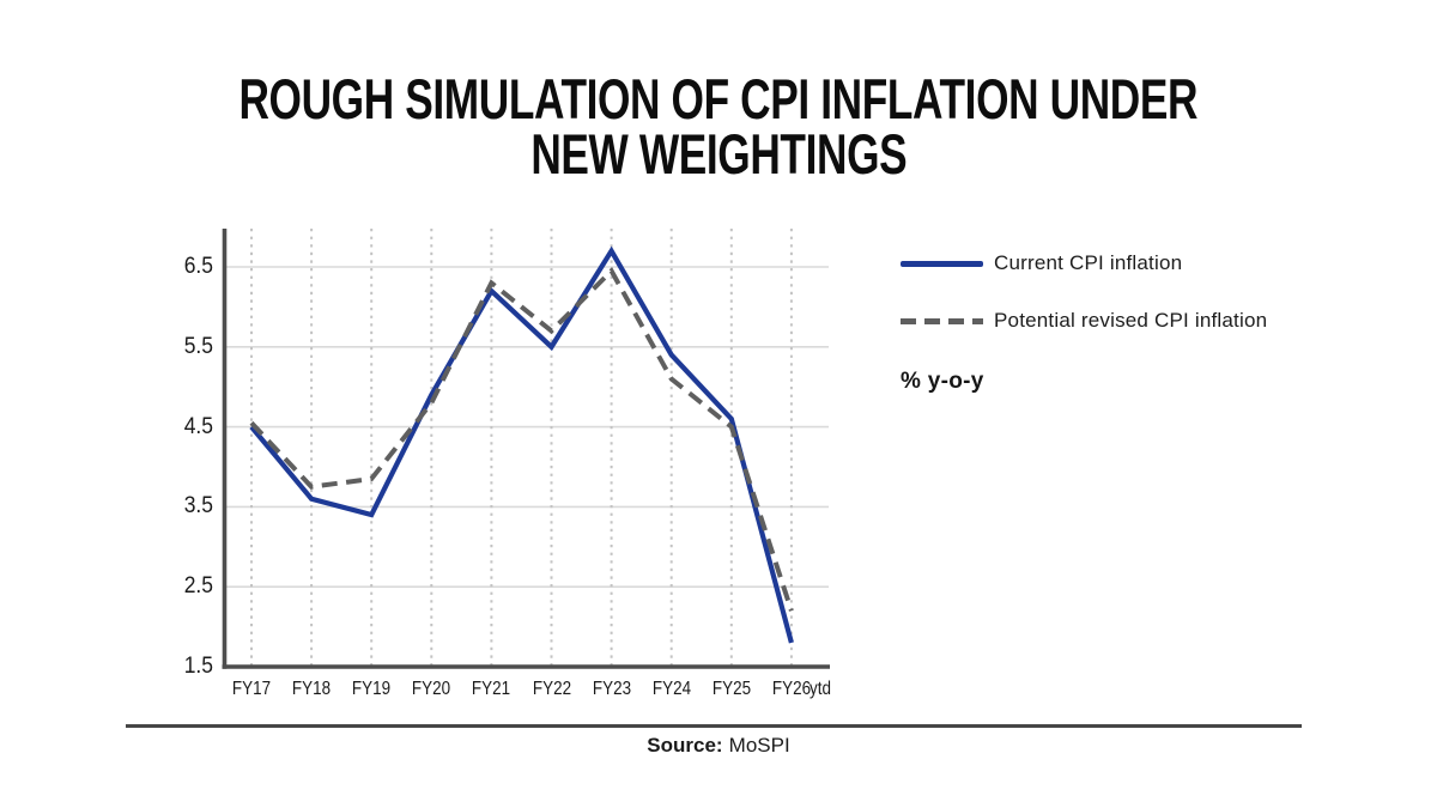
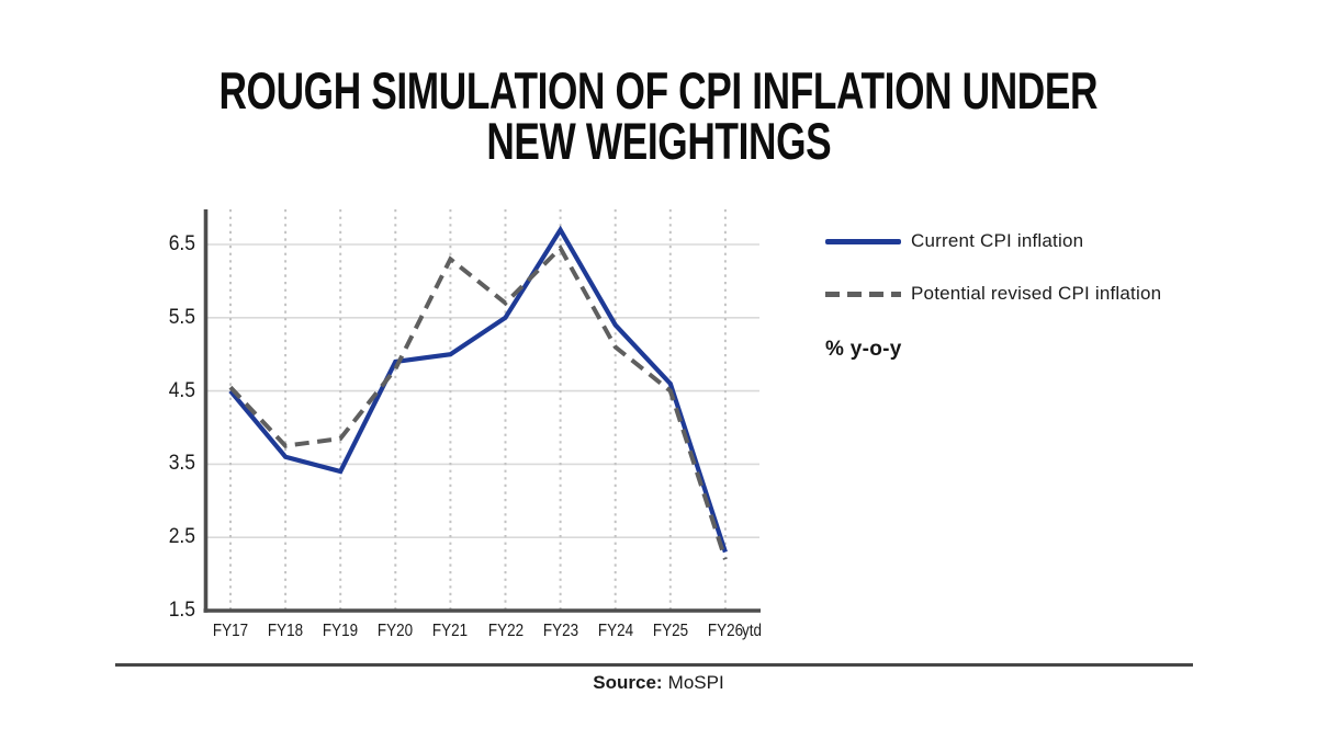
Current CPI inflation/FY21: 6.2 -> 5.0
Current CPI inflation/FY26: 1.8 -> 2.3
